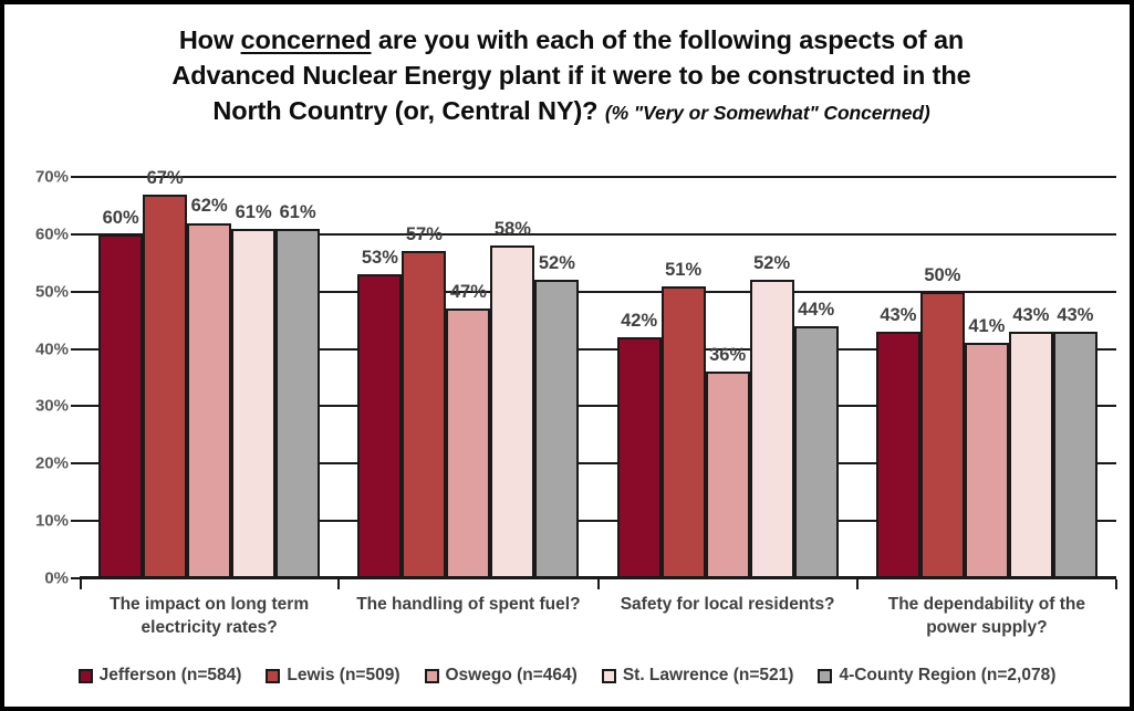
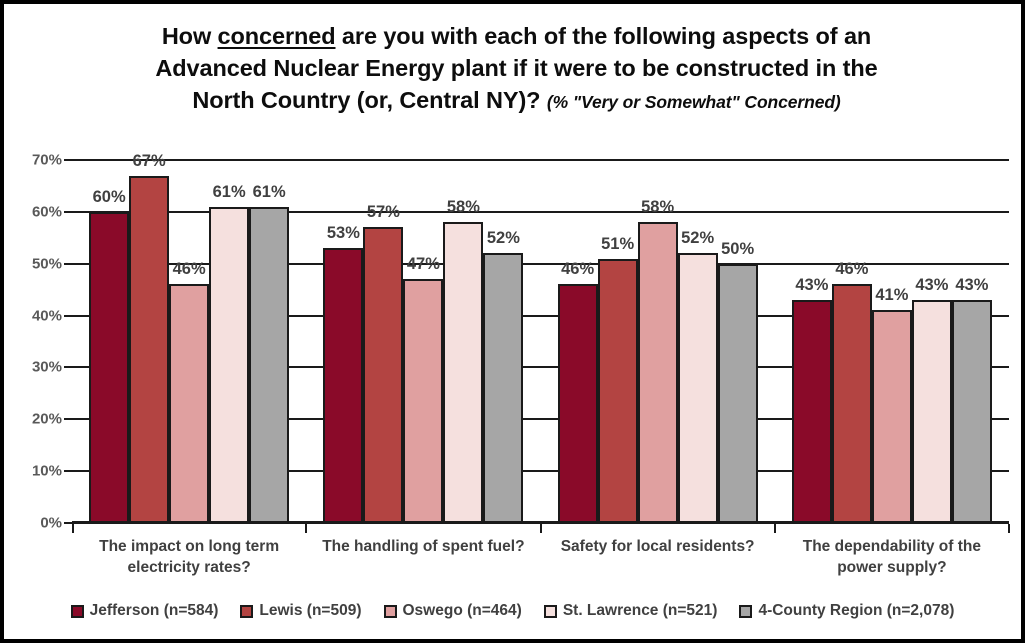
Oswego (n=464)/The impact on long term electricity rates?: 62% -> 46%
Jefferson (n=584)/Safety for local residents?: 42% -> 46%
Oswego (n=464)/Safety for local residents?: 36% -> 58%
4-County Region (n=2,078)/Safety for local residents?: 44% -> 50%
Lewis (n=509)/The dependability of the power supply?: 50% -> 46%
